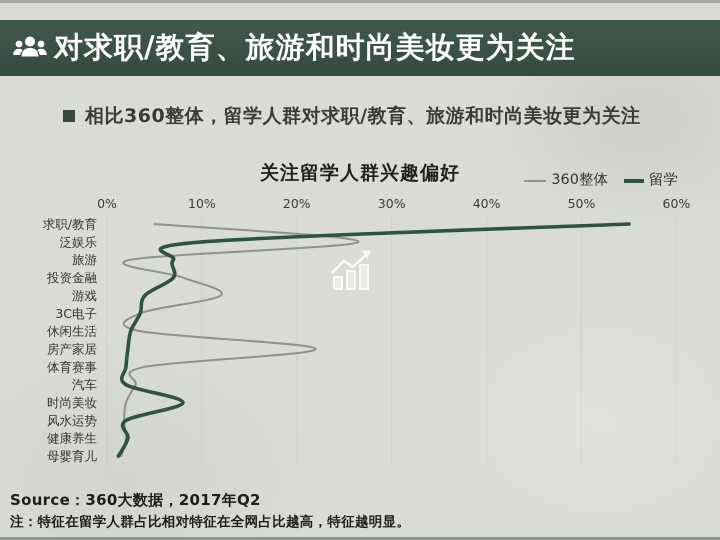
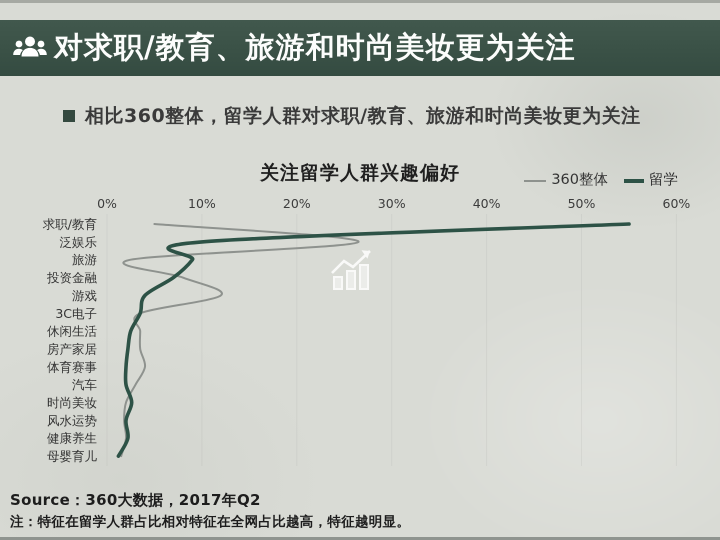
留学/旅游: 7% -> 9%
360整体/房产家居: 22% -> 4%
留学/时尚美妆: 8% -> 3%
